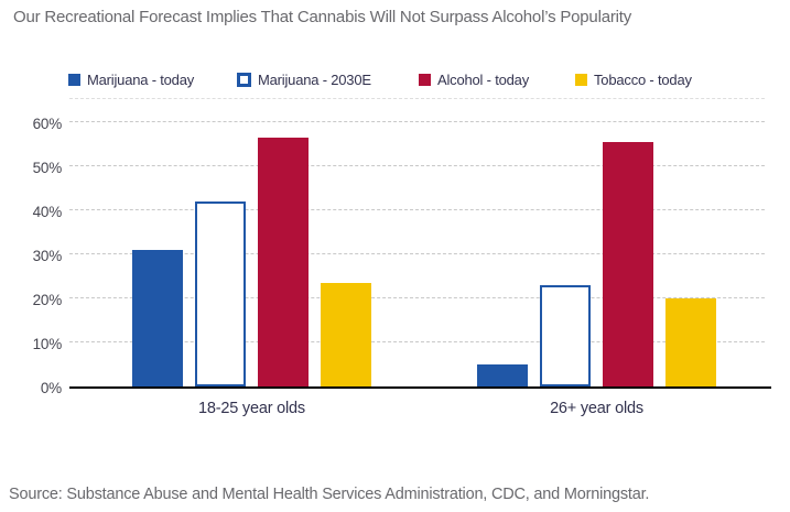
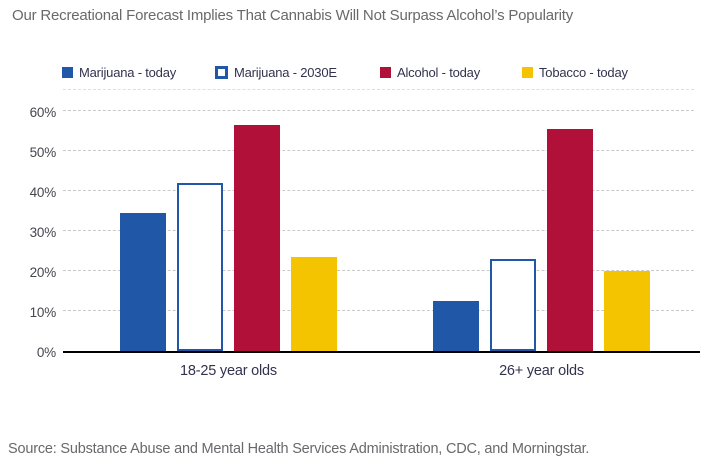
Marijuana - today/18-25 year olds: 31% -> 34%
Marijuana - today/26+ year olds: 5% -> 12%
